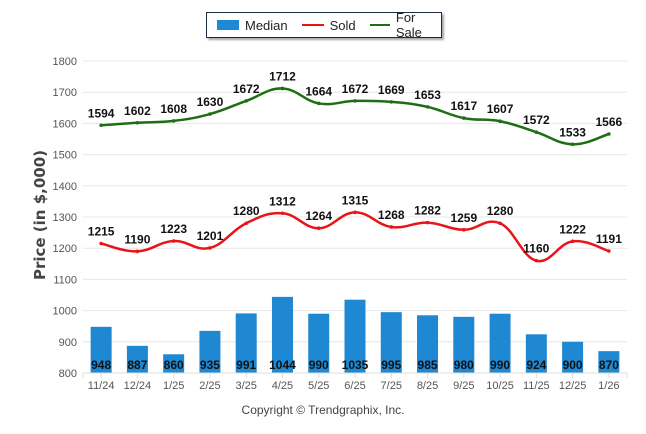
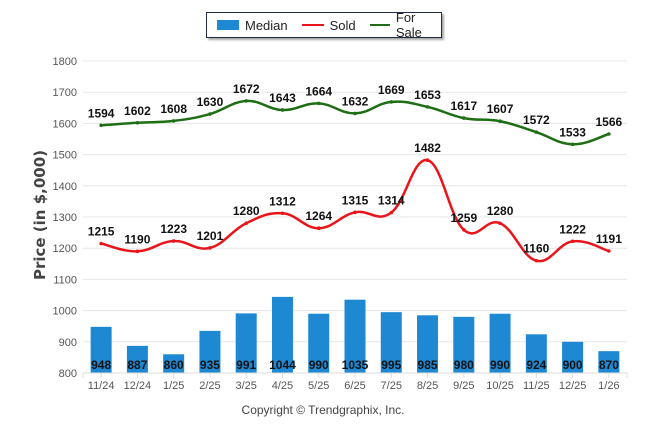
For Sale/4/25: 1712 -> 1643
For Sale/6/25: 1672 -> 1632
Sold/7/25: 1268 -> 1314
Sold/8/25: 1282 -> 1482
